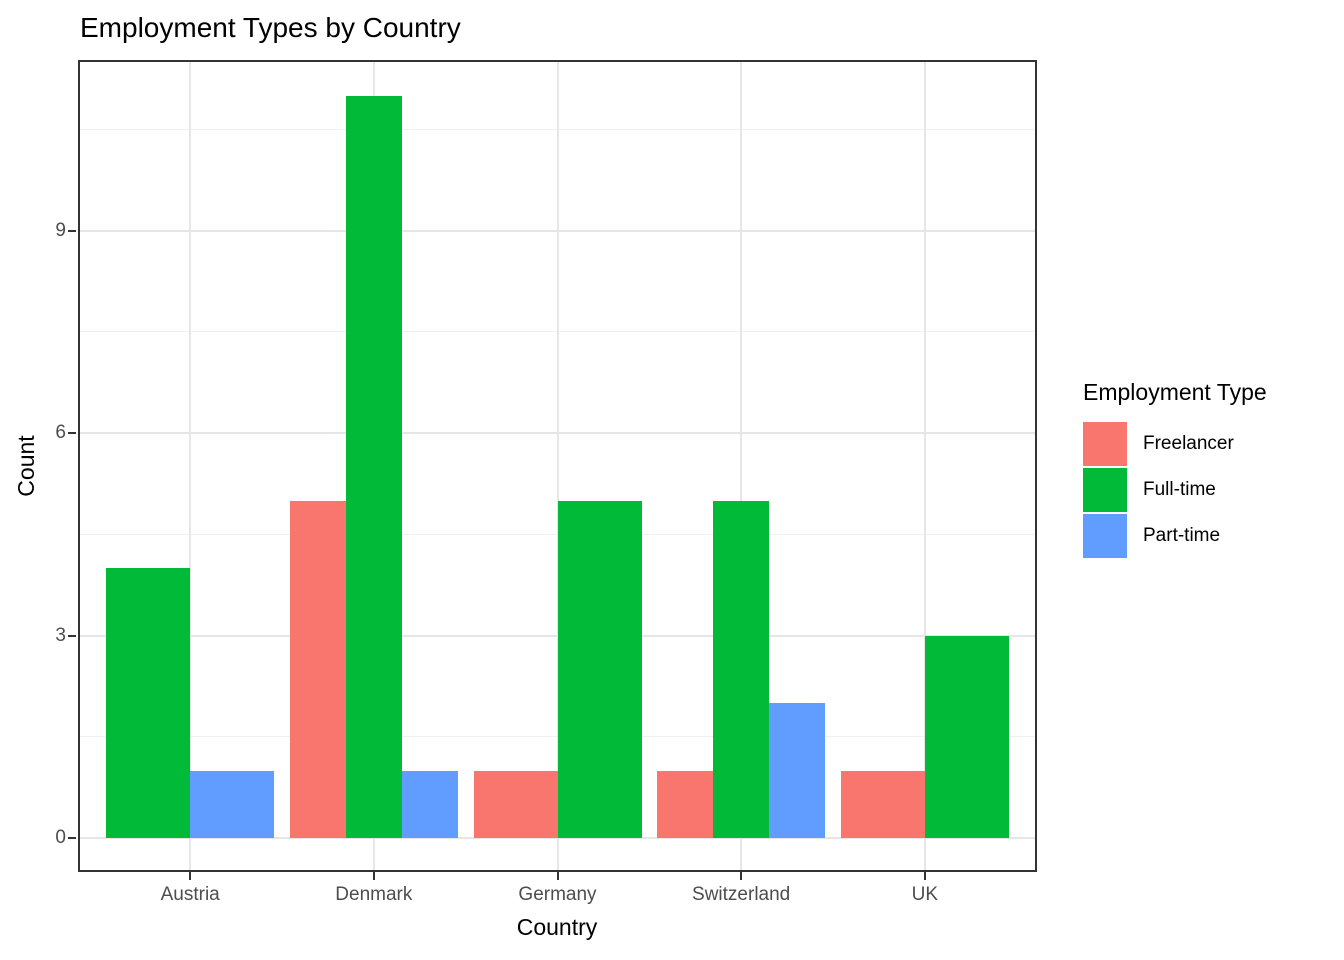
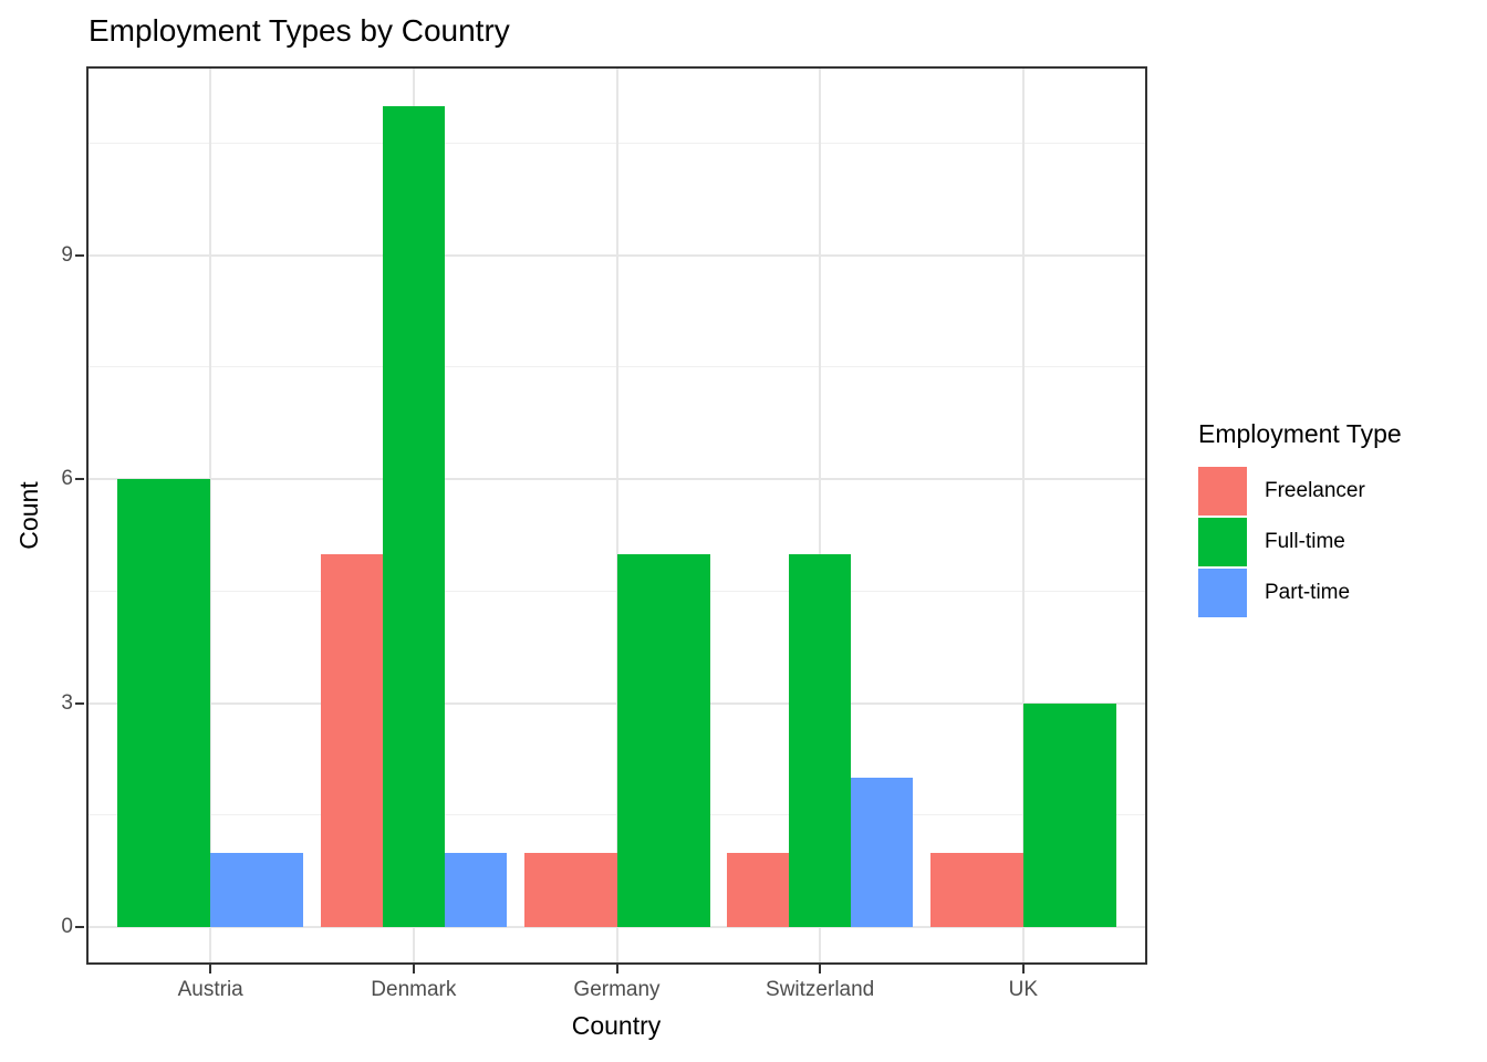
Full-time/Austria: 4 -> 6
